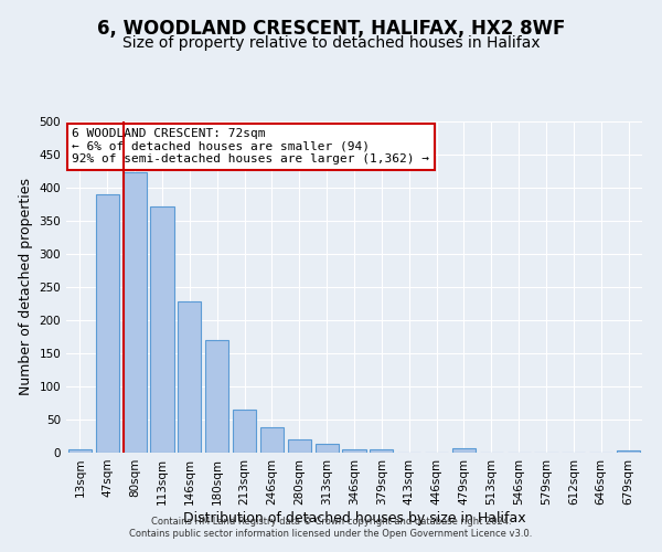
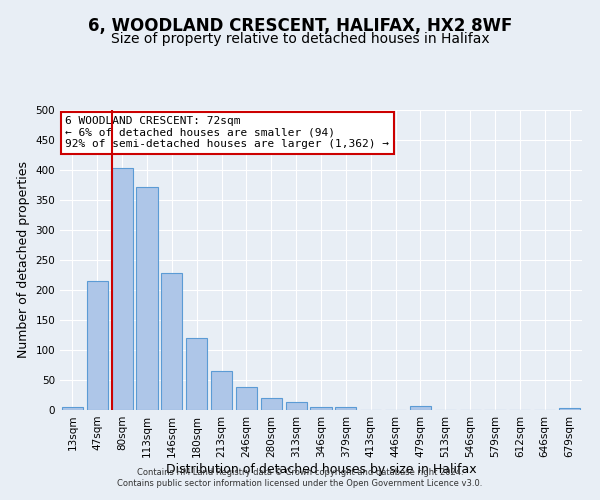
47sqm: 390 -> 215
80sqm: 424 -> 403
180sqm: 170 -> 120
